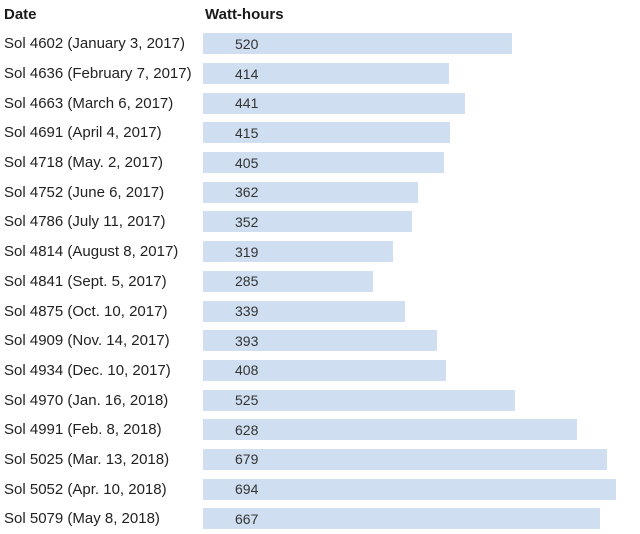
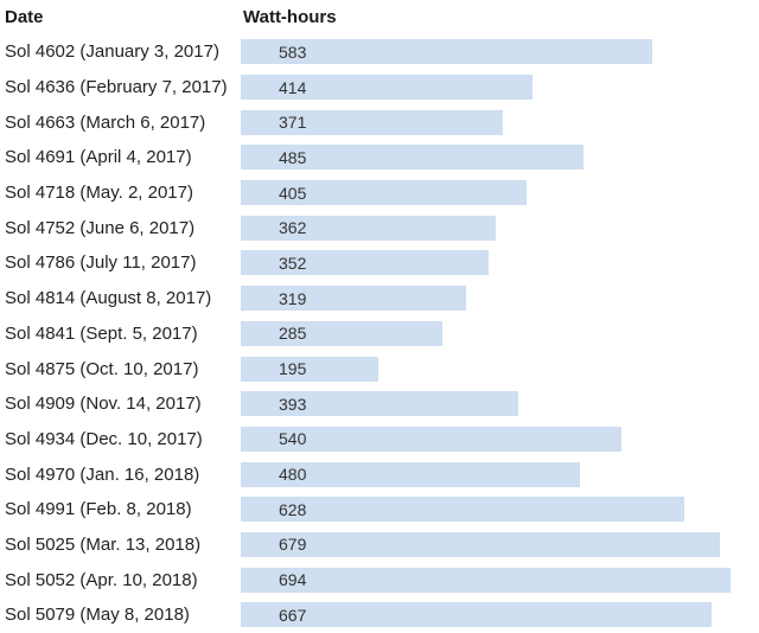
Sol 4602 (January 3, 2017): 520 -> 583
Sol 4663 (March 6, 2017): 441 -> 371
Sol 4691 (April 4, 2017): 415 -> 485
Sol 4875 (Oct. 10, 2017): 339 -> 195
Sol 4934 (Dec. 10, 2017): 408 -> 540
Sol 4970 (Jan. 16, 2018): 525 -> 480
